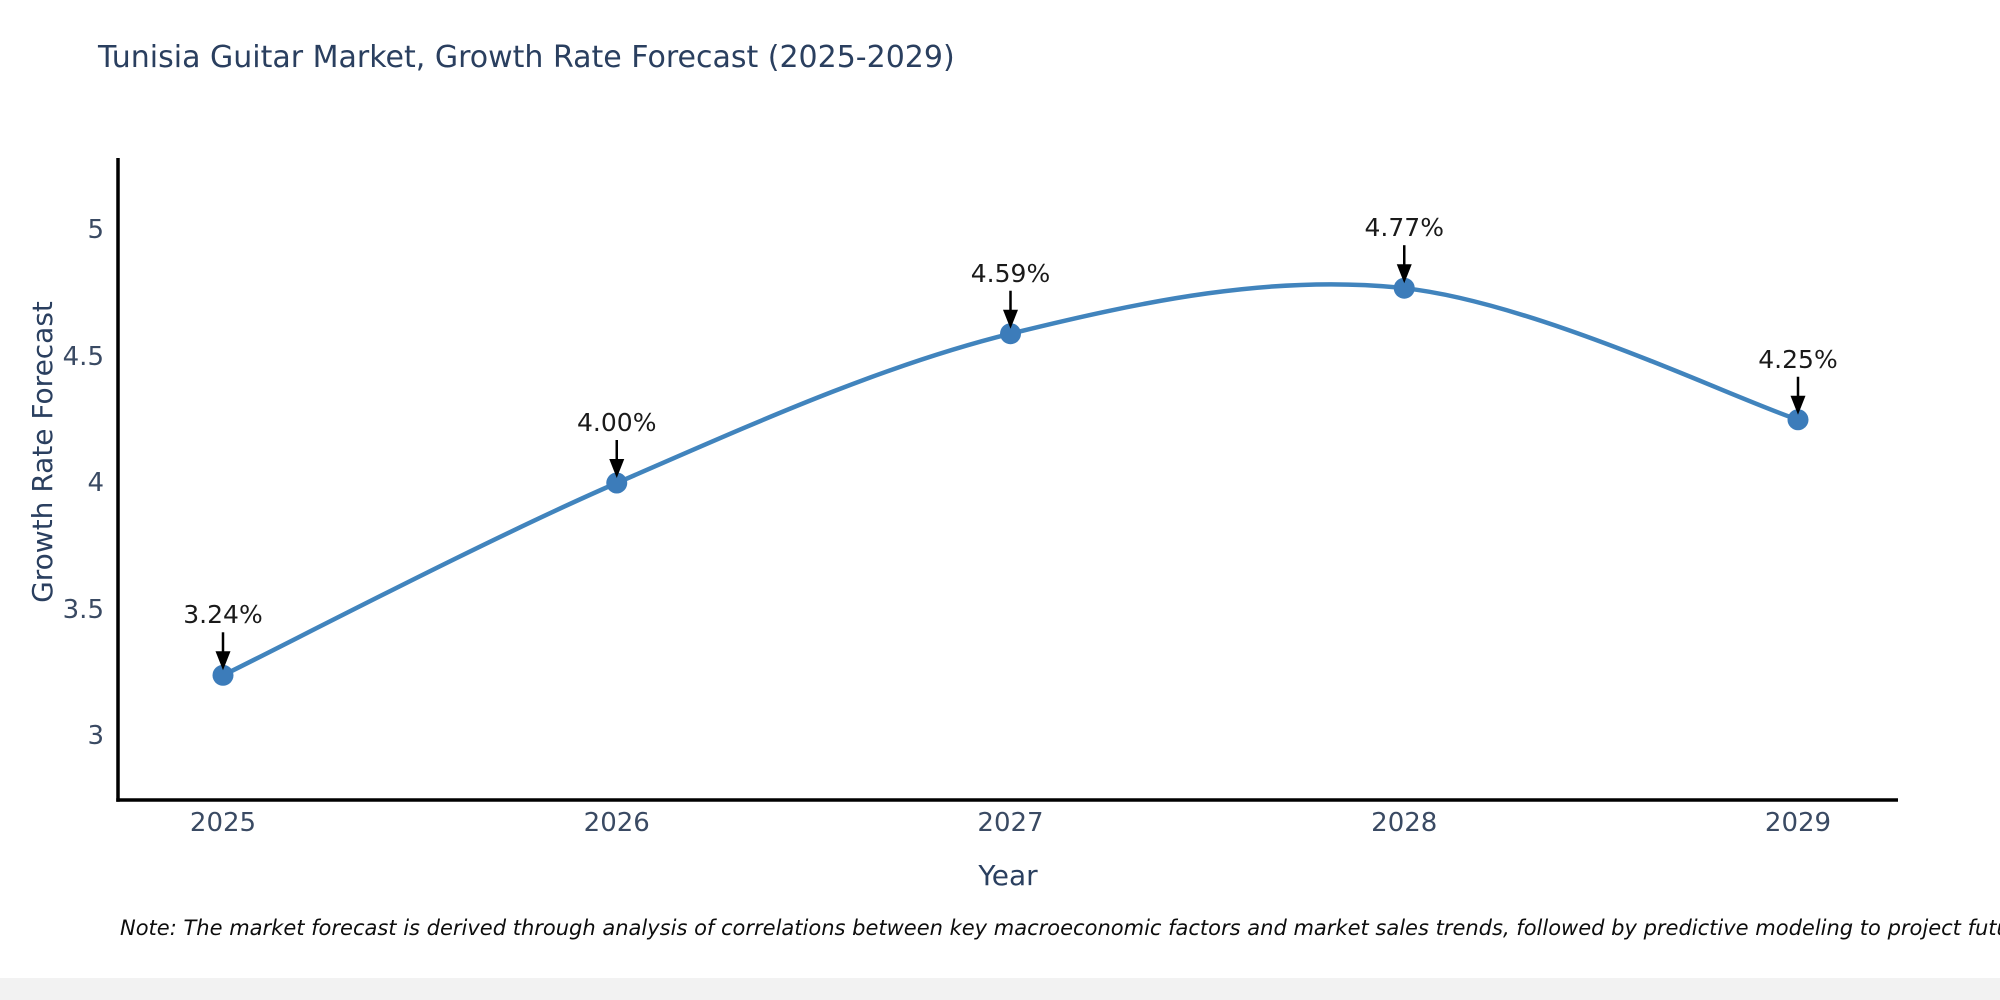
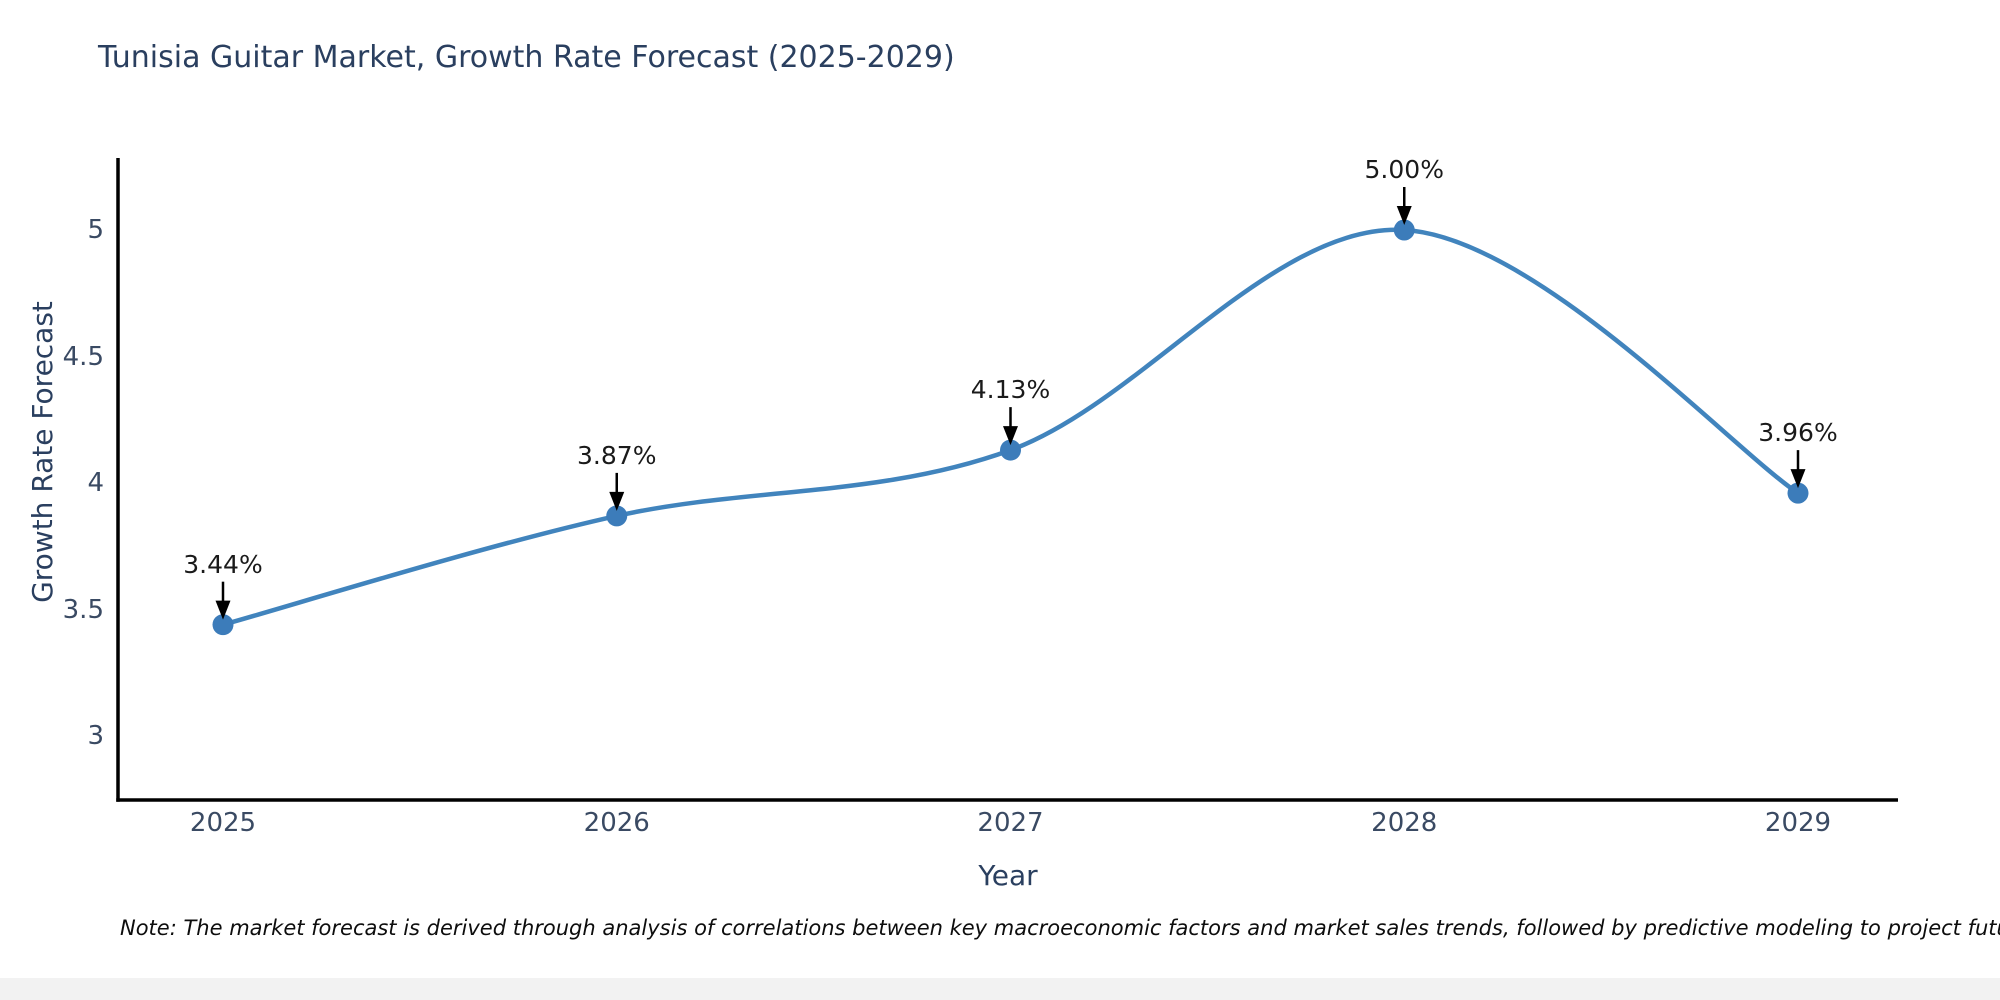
2025: 3.24% -> 3.44%
2026: 4.00% -> 3.87%
2027: 4.59% -> 4.13%
2028: 4.77% -> 5.00%
2029: 4.25% -> 3.96%
